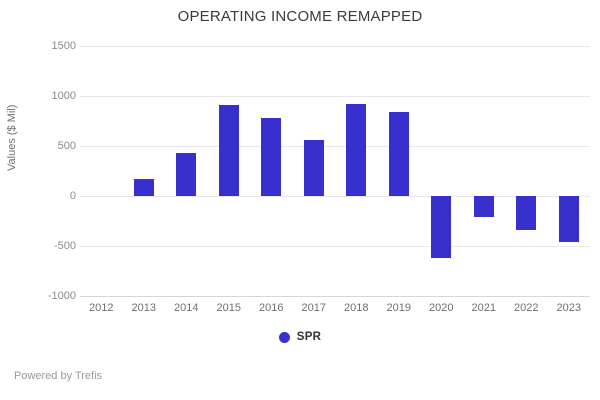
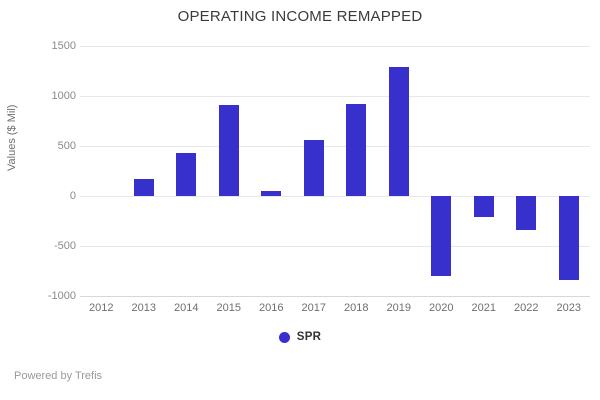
2016: 780 -> 50
2019: 840 -> 1290
2020: -620 -> -800
2023: -460 -> -840
